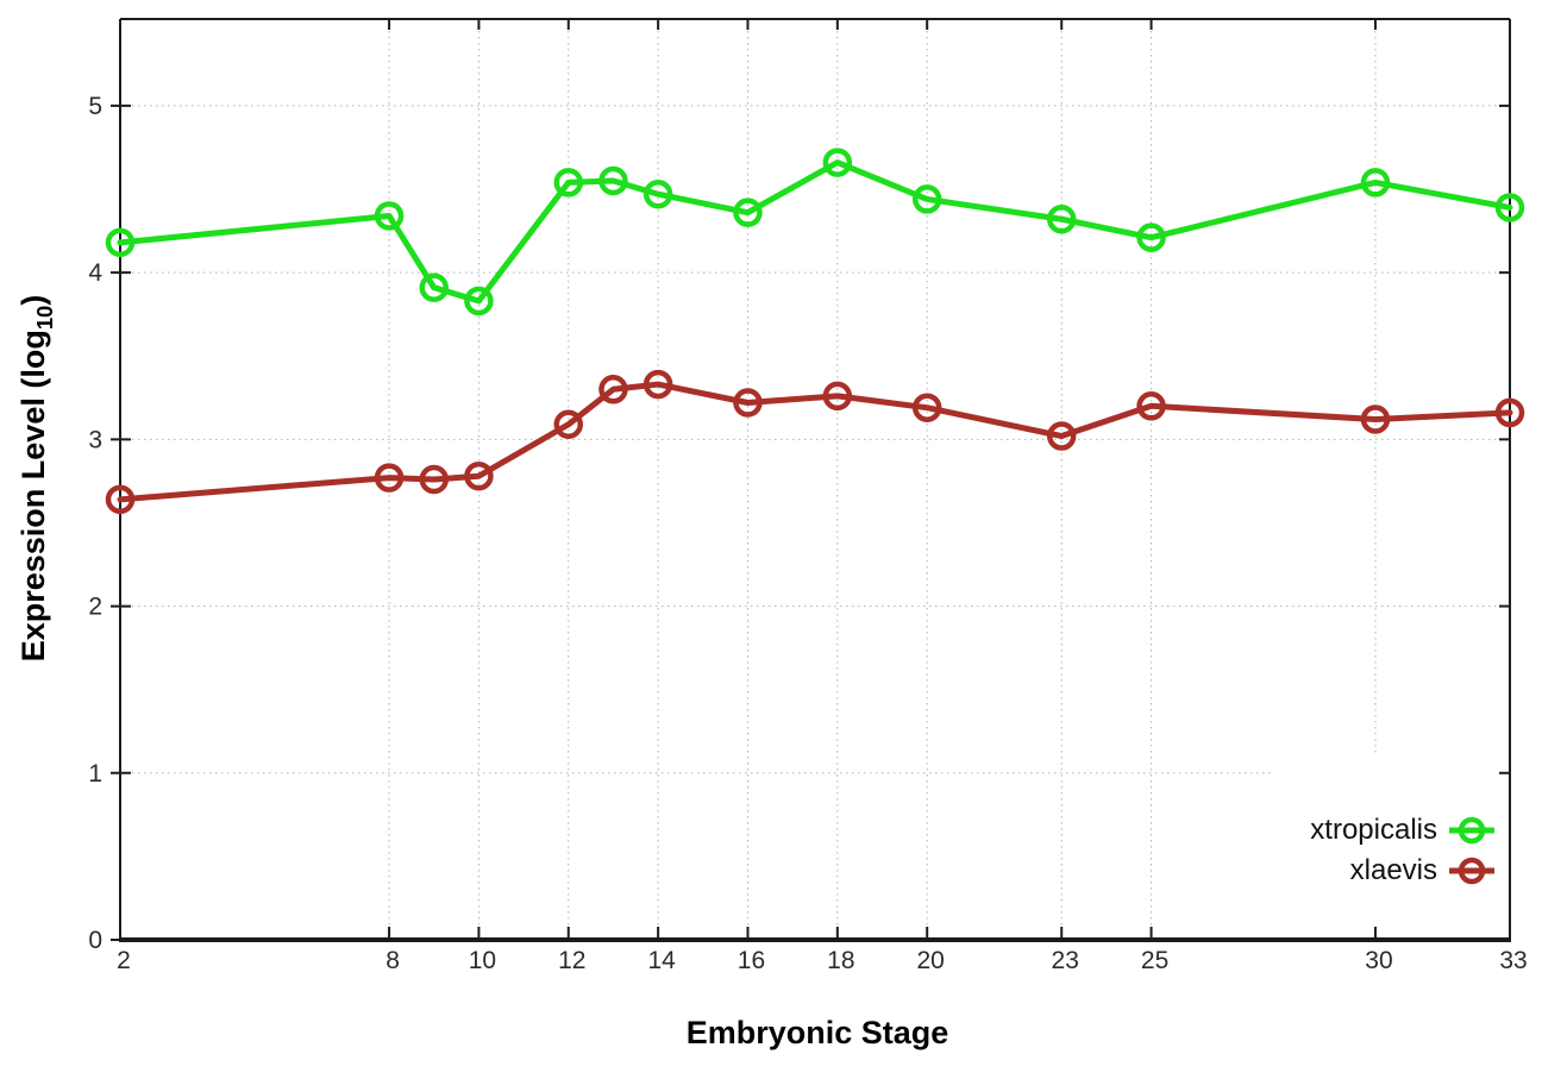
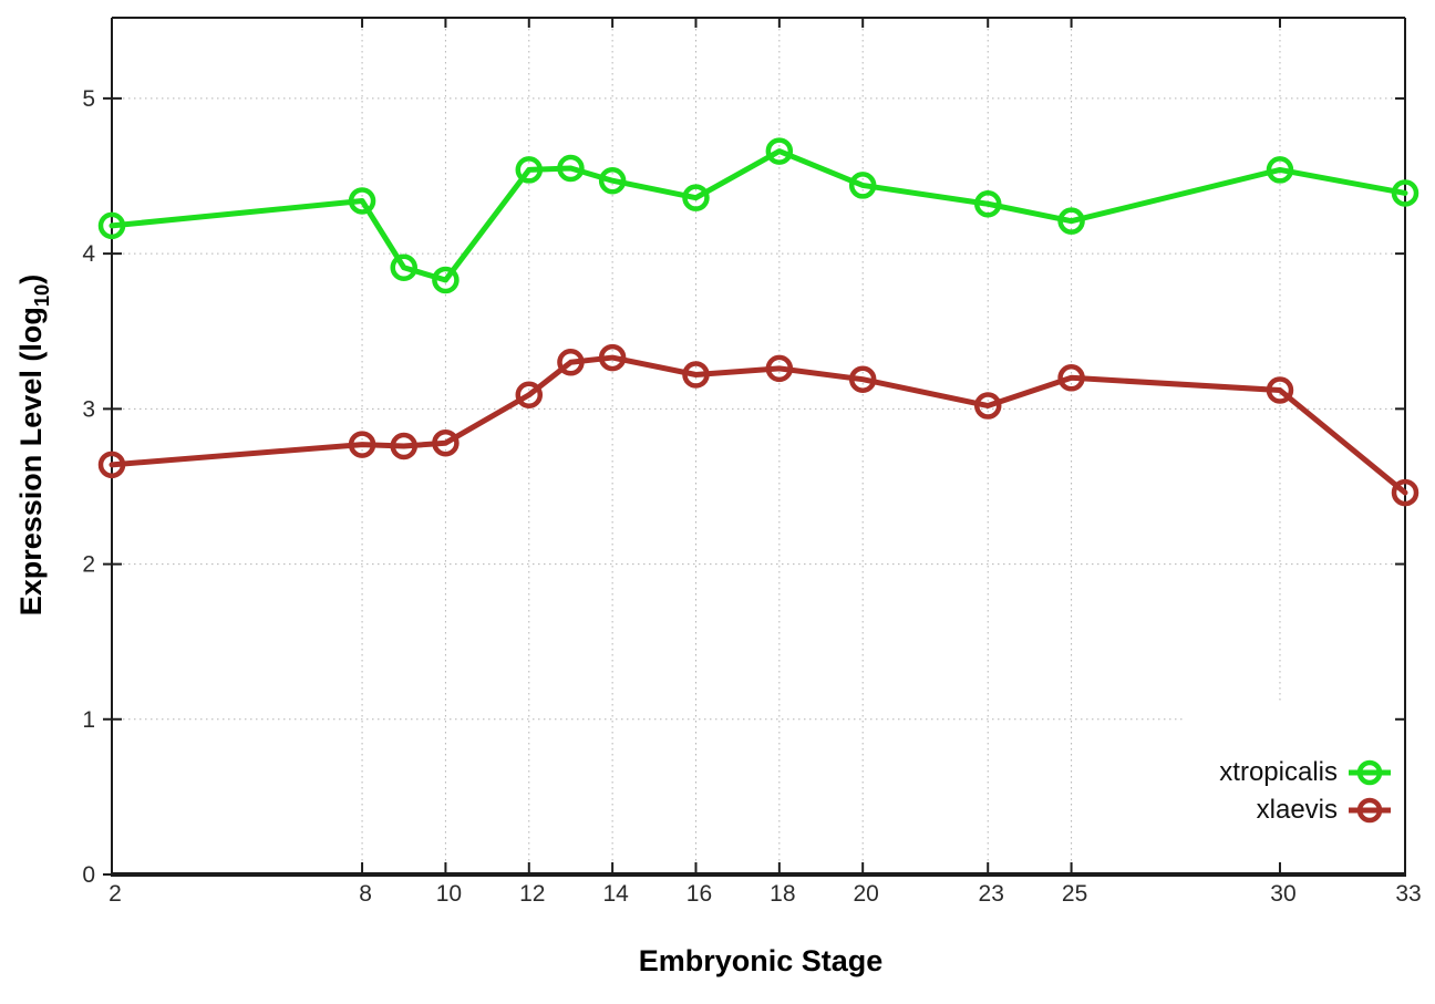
xlaevis/33: 3.16 -> 2.46
